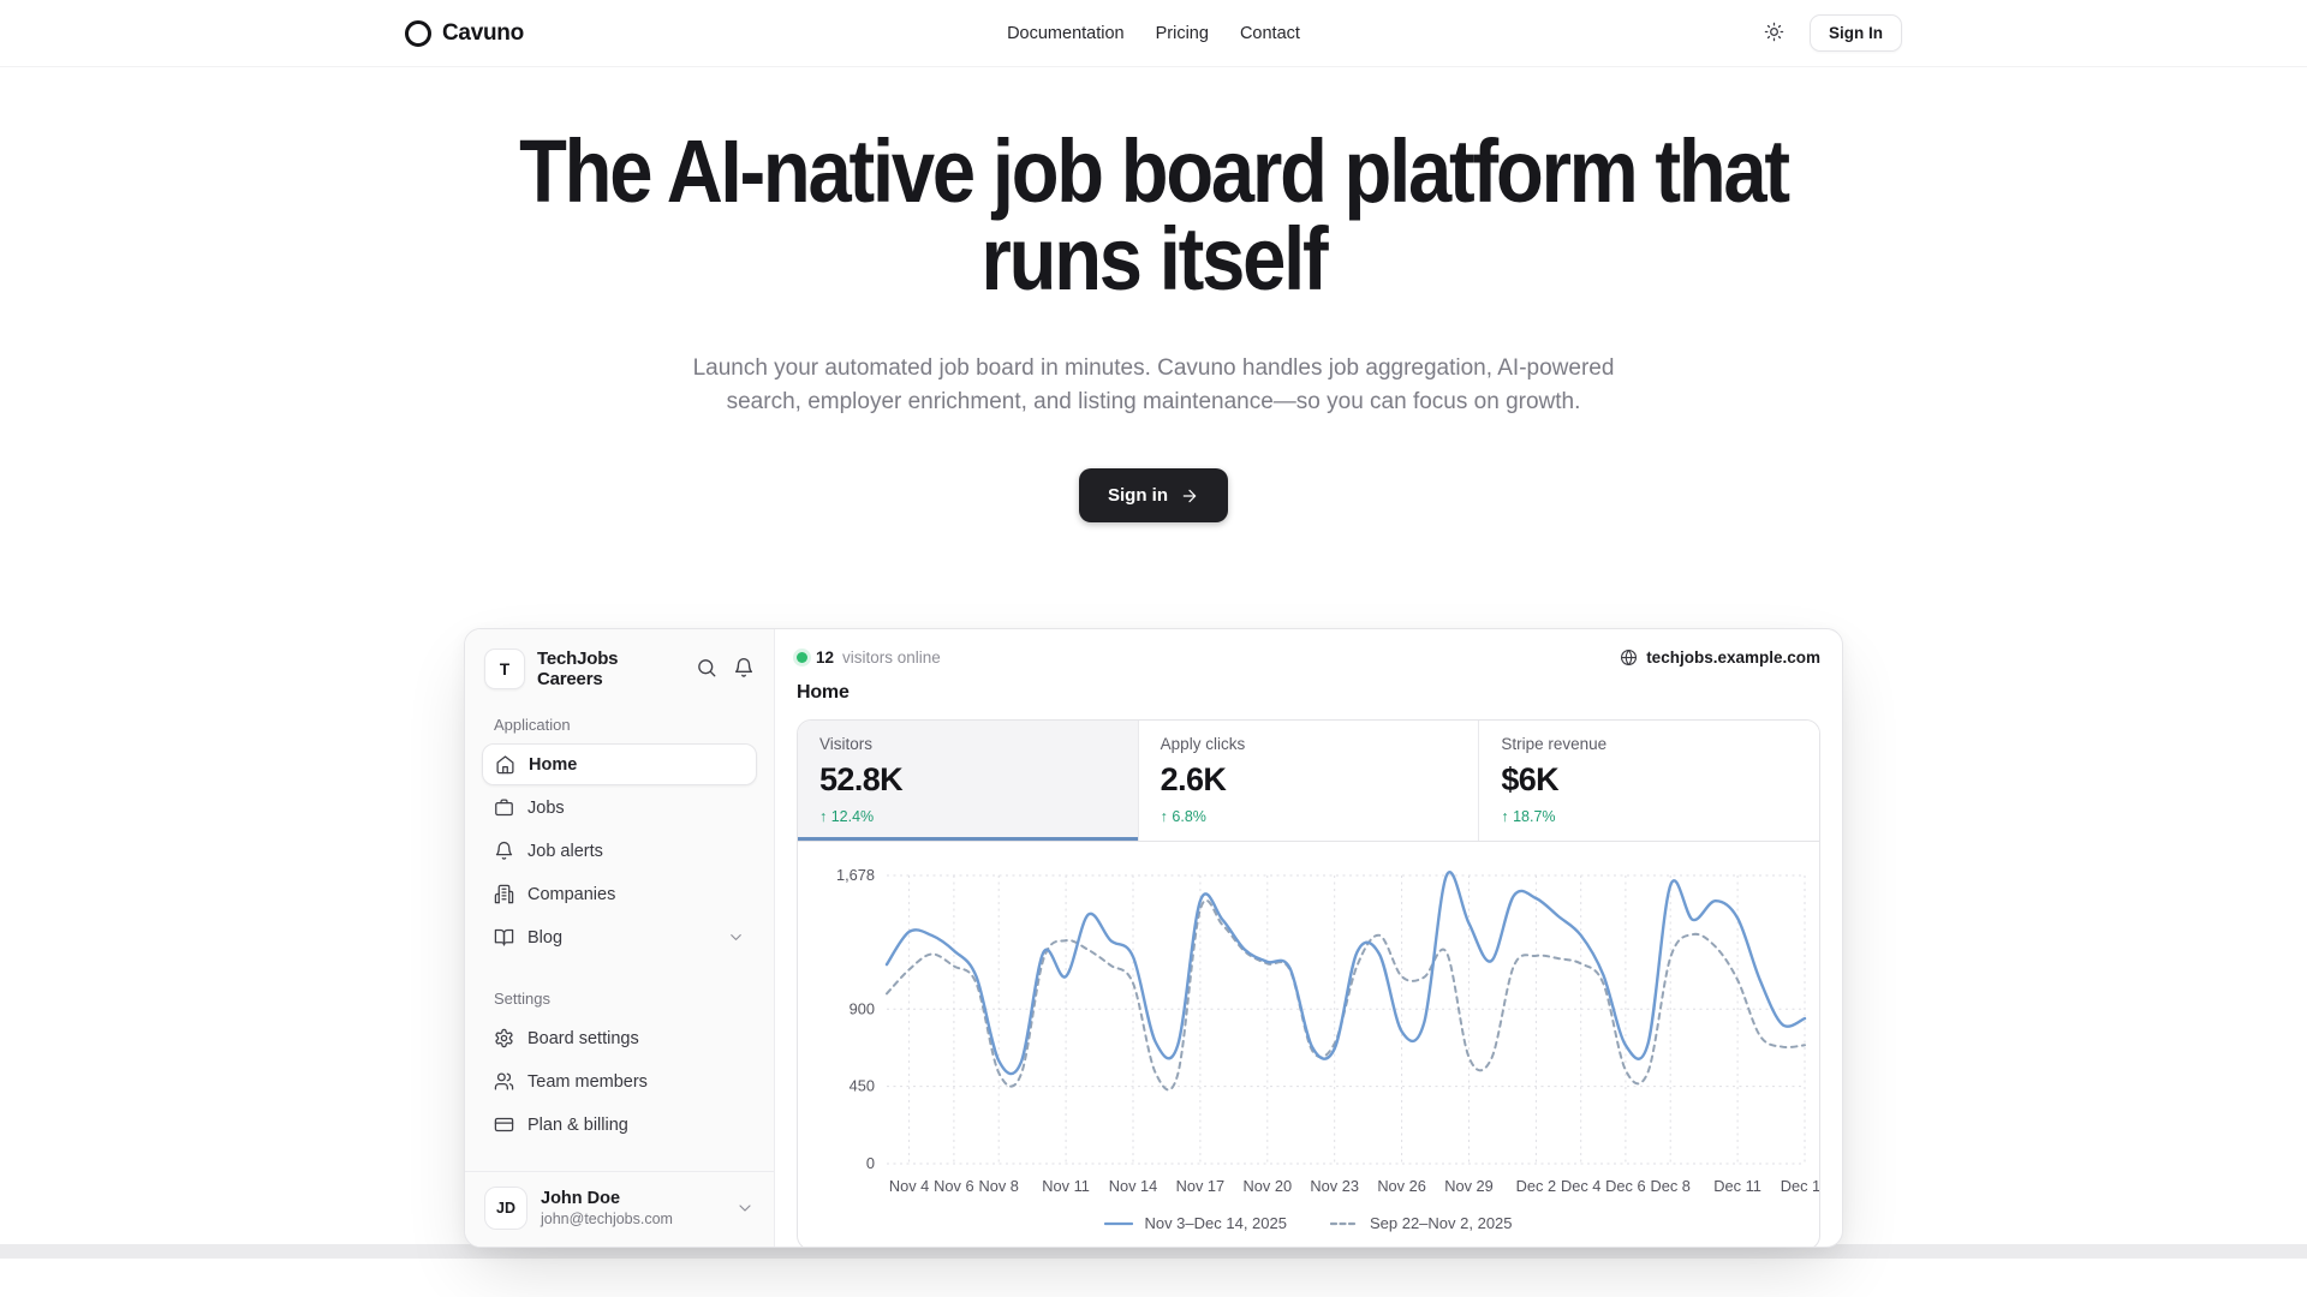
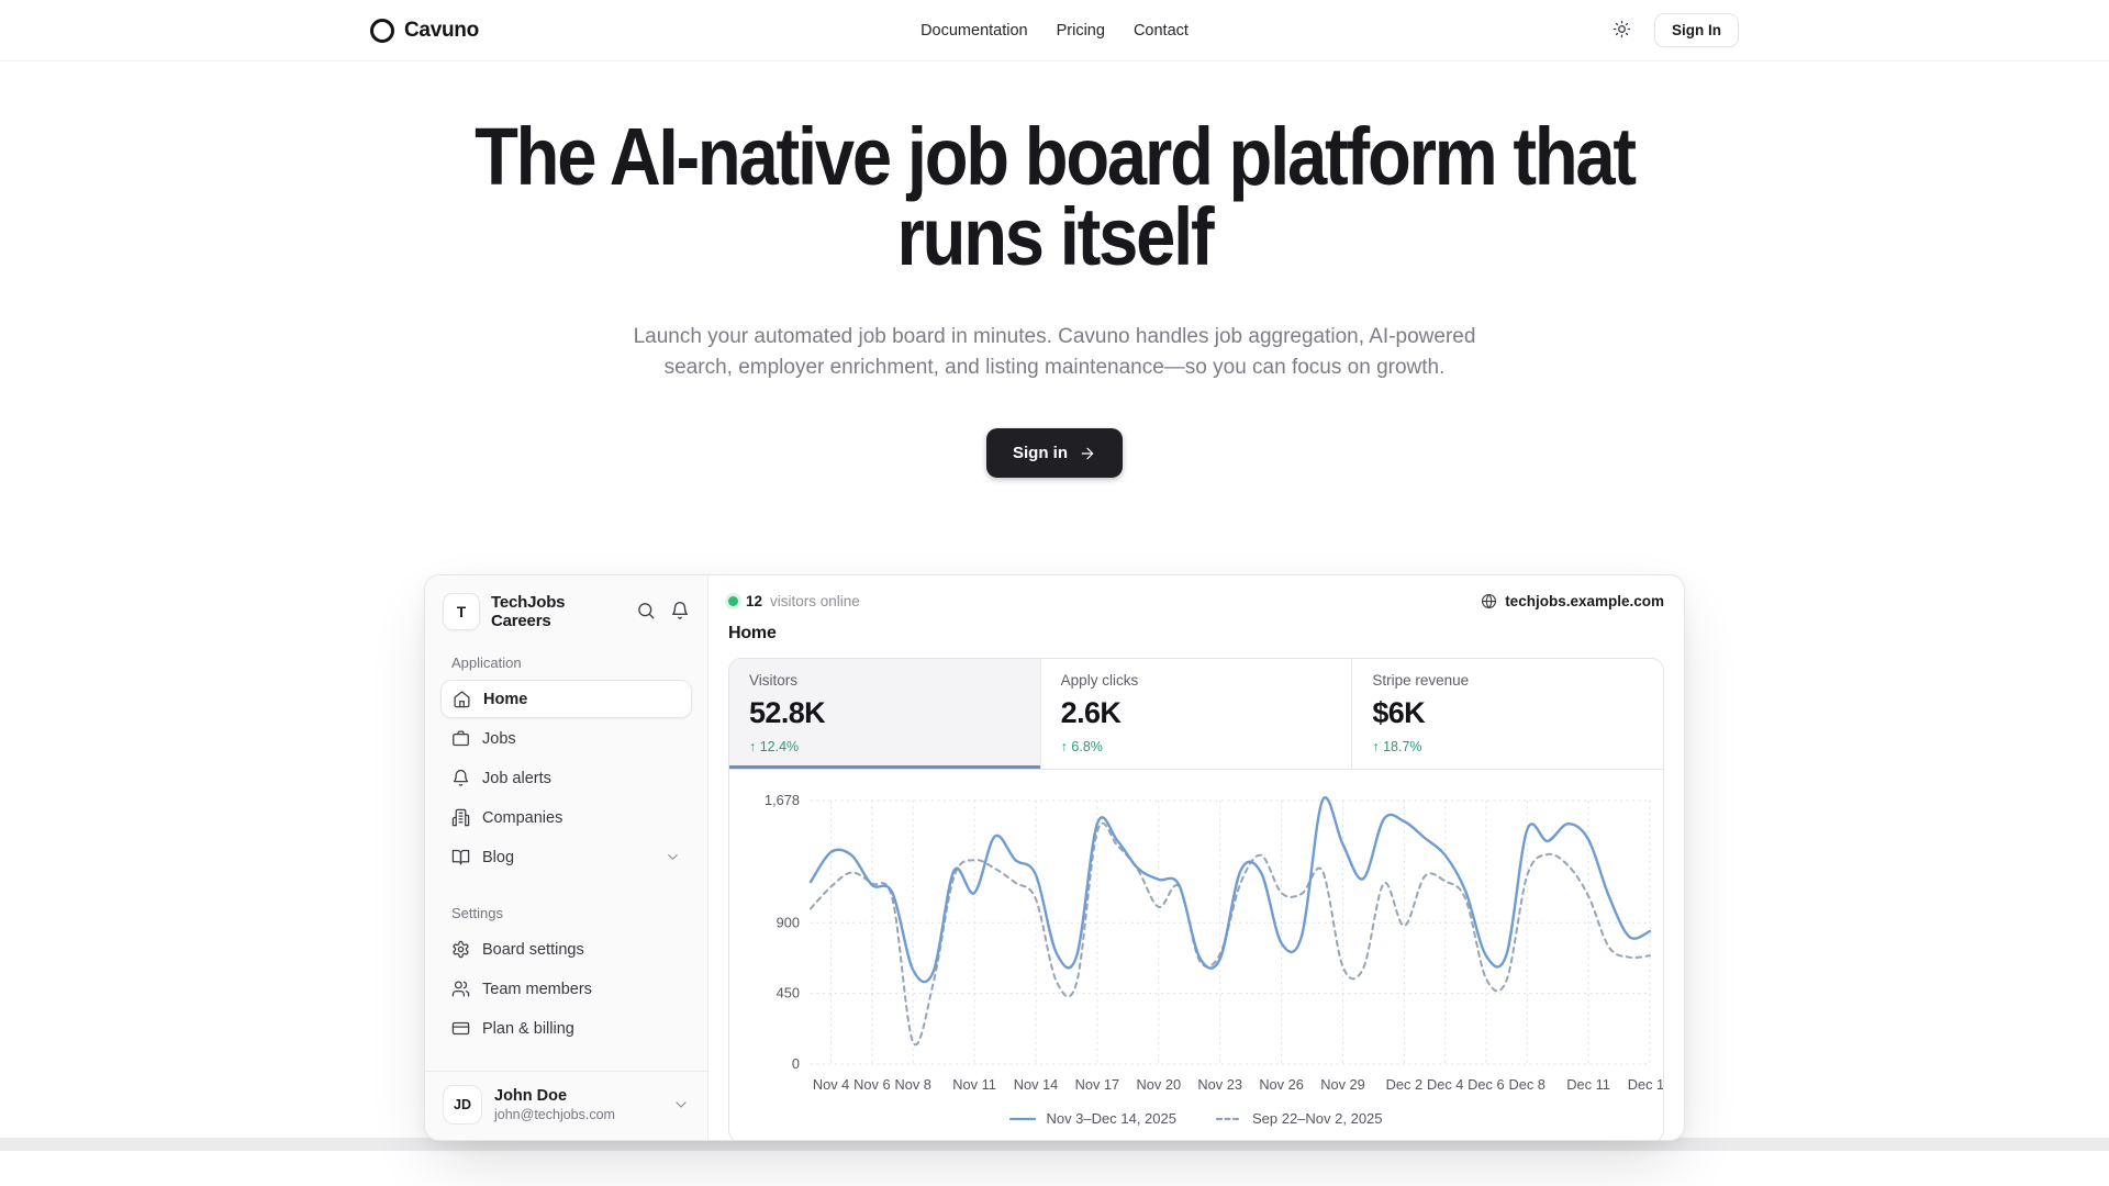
Nov 3–Dec 14, 2025/Nov 6: 1240 -> 1140
Sep 22–Nov 2, 2025/Nov 8: 530 -> 140
Sep 22–Nov 2, 2025/Nov 20: 1160 -> 1000
Sep 22–Nov 2, 2025/Dec 2: 1210 -> 880
Nov 3–Dec 14, 2025/Dec 8: 1620 -> 1490
